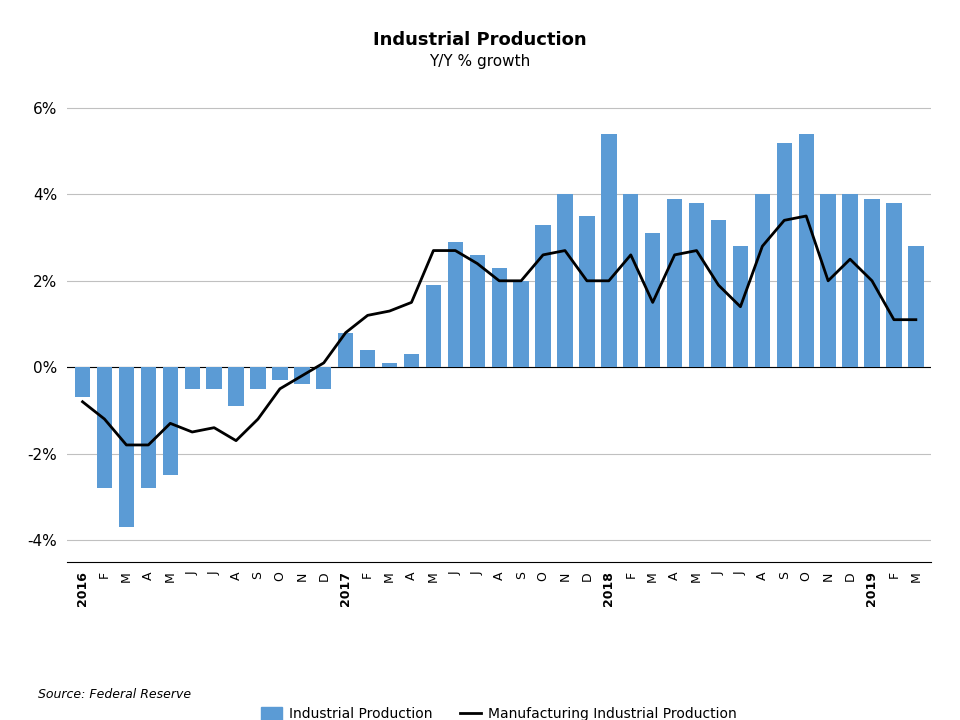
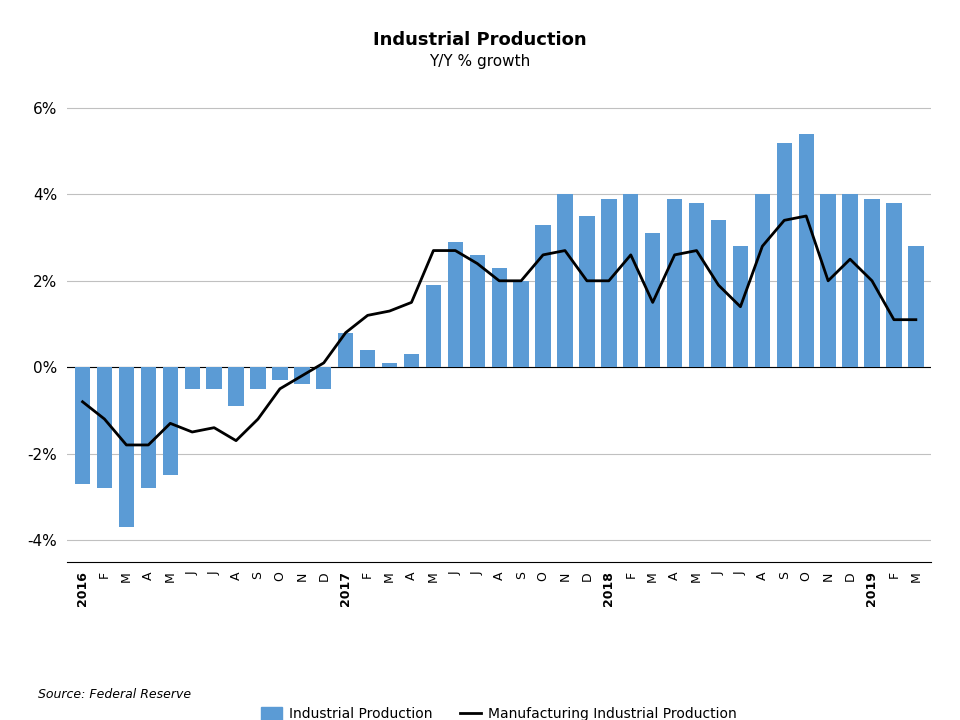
Industrial Production/2016: -0.7% -> -2.7%
Industrial Production/2018: 5.4% -> 3.9%
